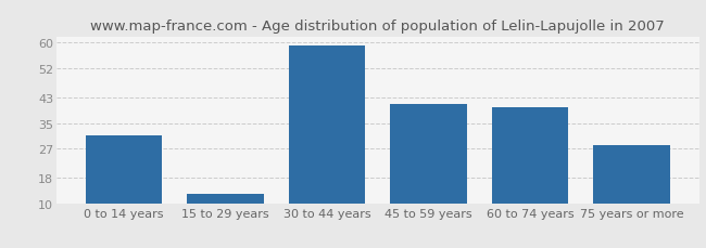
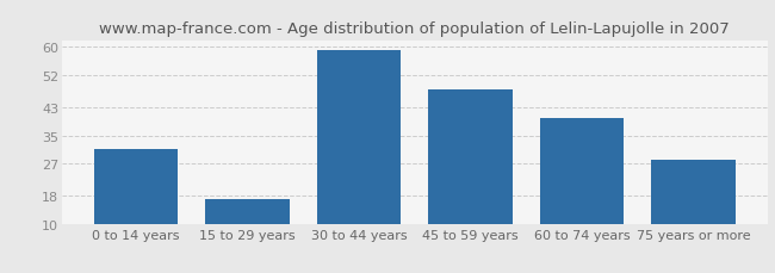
15 to 29 years: 13 -> 17
45 to 59 years: 41 -> 48
